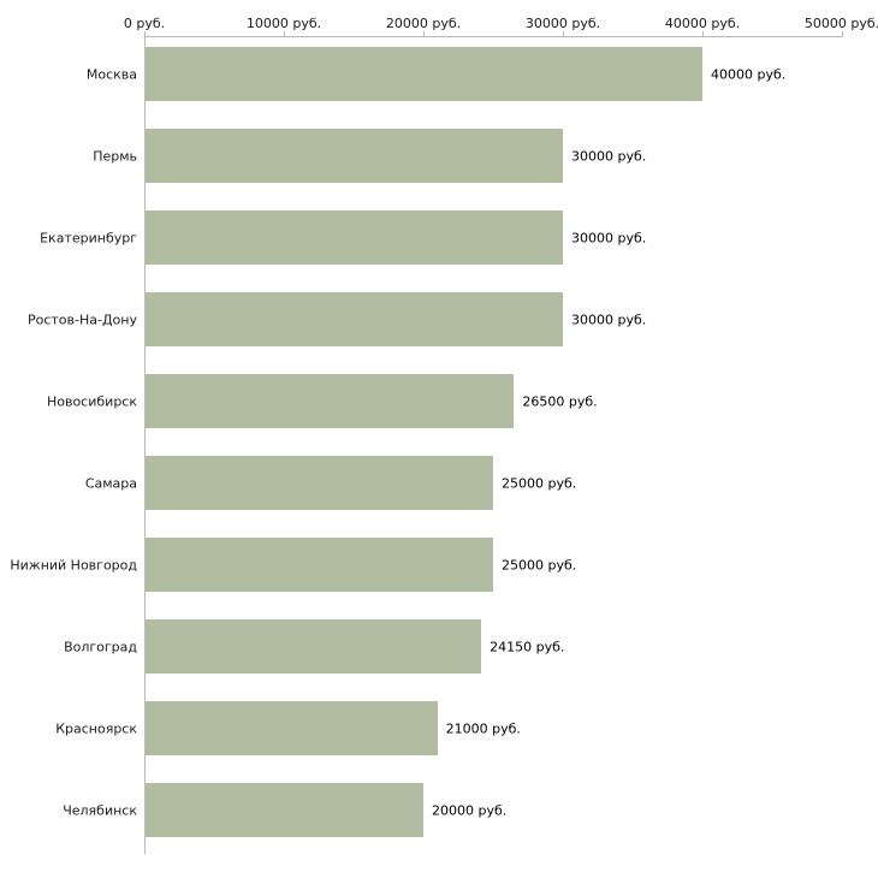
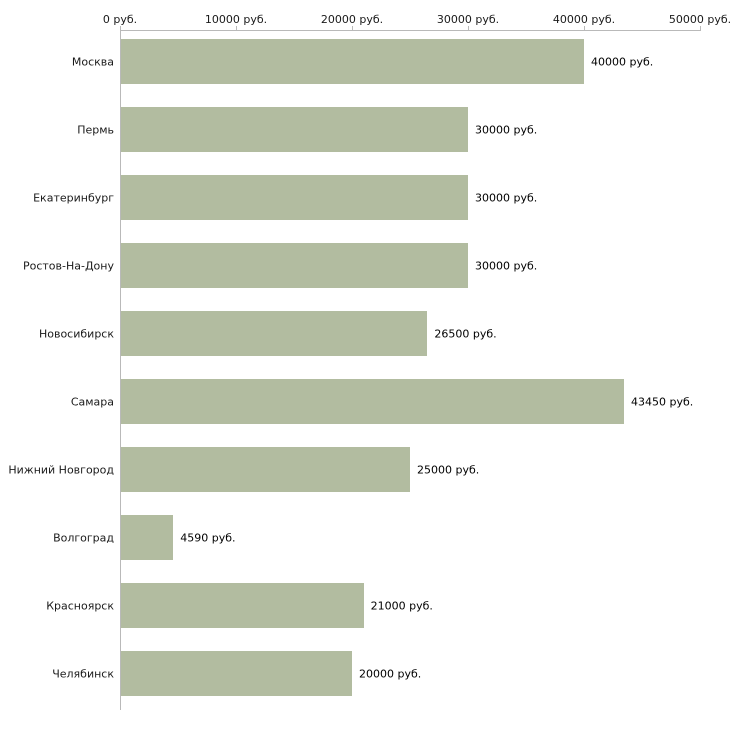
Самара: 25000 -> 43450
Волгоград: 24150 -> 4590
